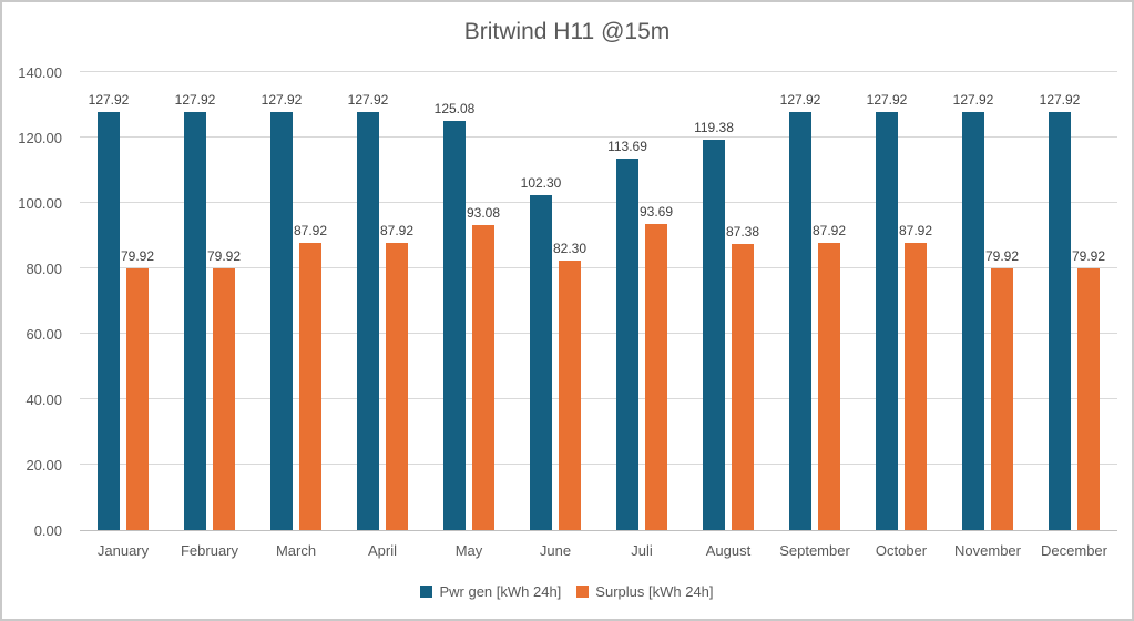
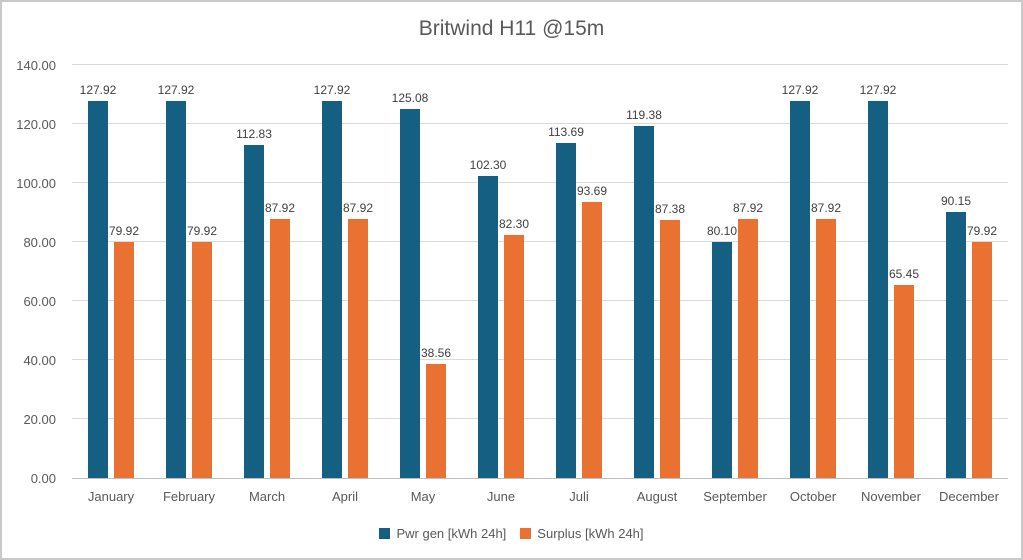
Pwr gen [kWh 24h]/March: 127.92 -> 112.83
Surplus [kWh 24h]/May: 93.08 -> 38.56
Pwr gen [kWh 24h]/September: 127.92 -> 80.10
Surplus [kWh 24h]/November: 79.92 -> 65.45
Pwr gen [kWh 24h]/December: 127.92 -> 90.15
